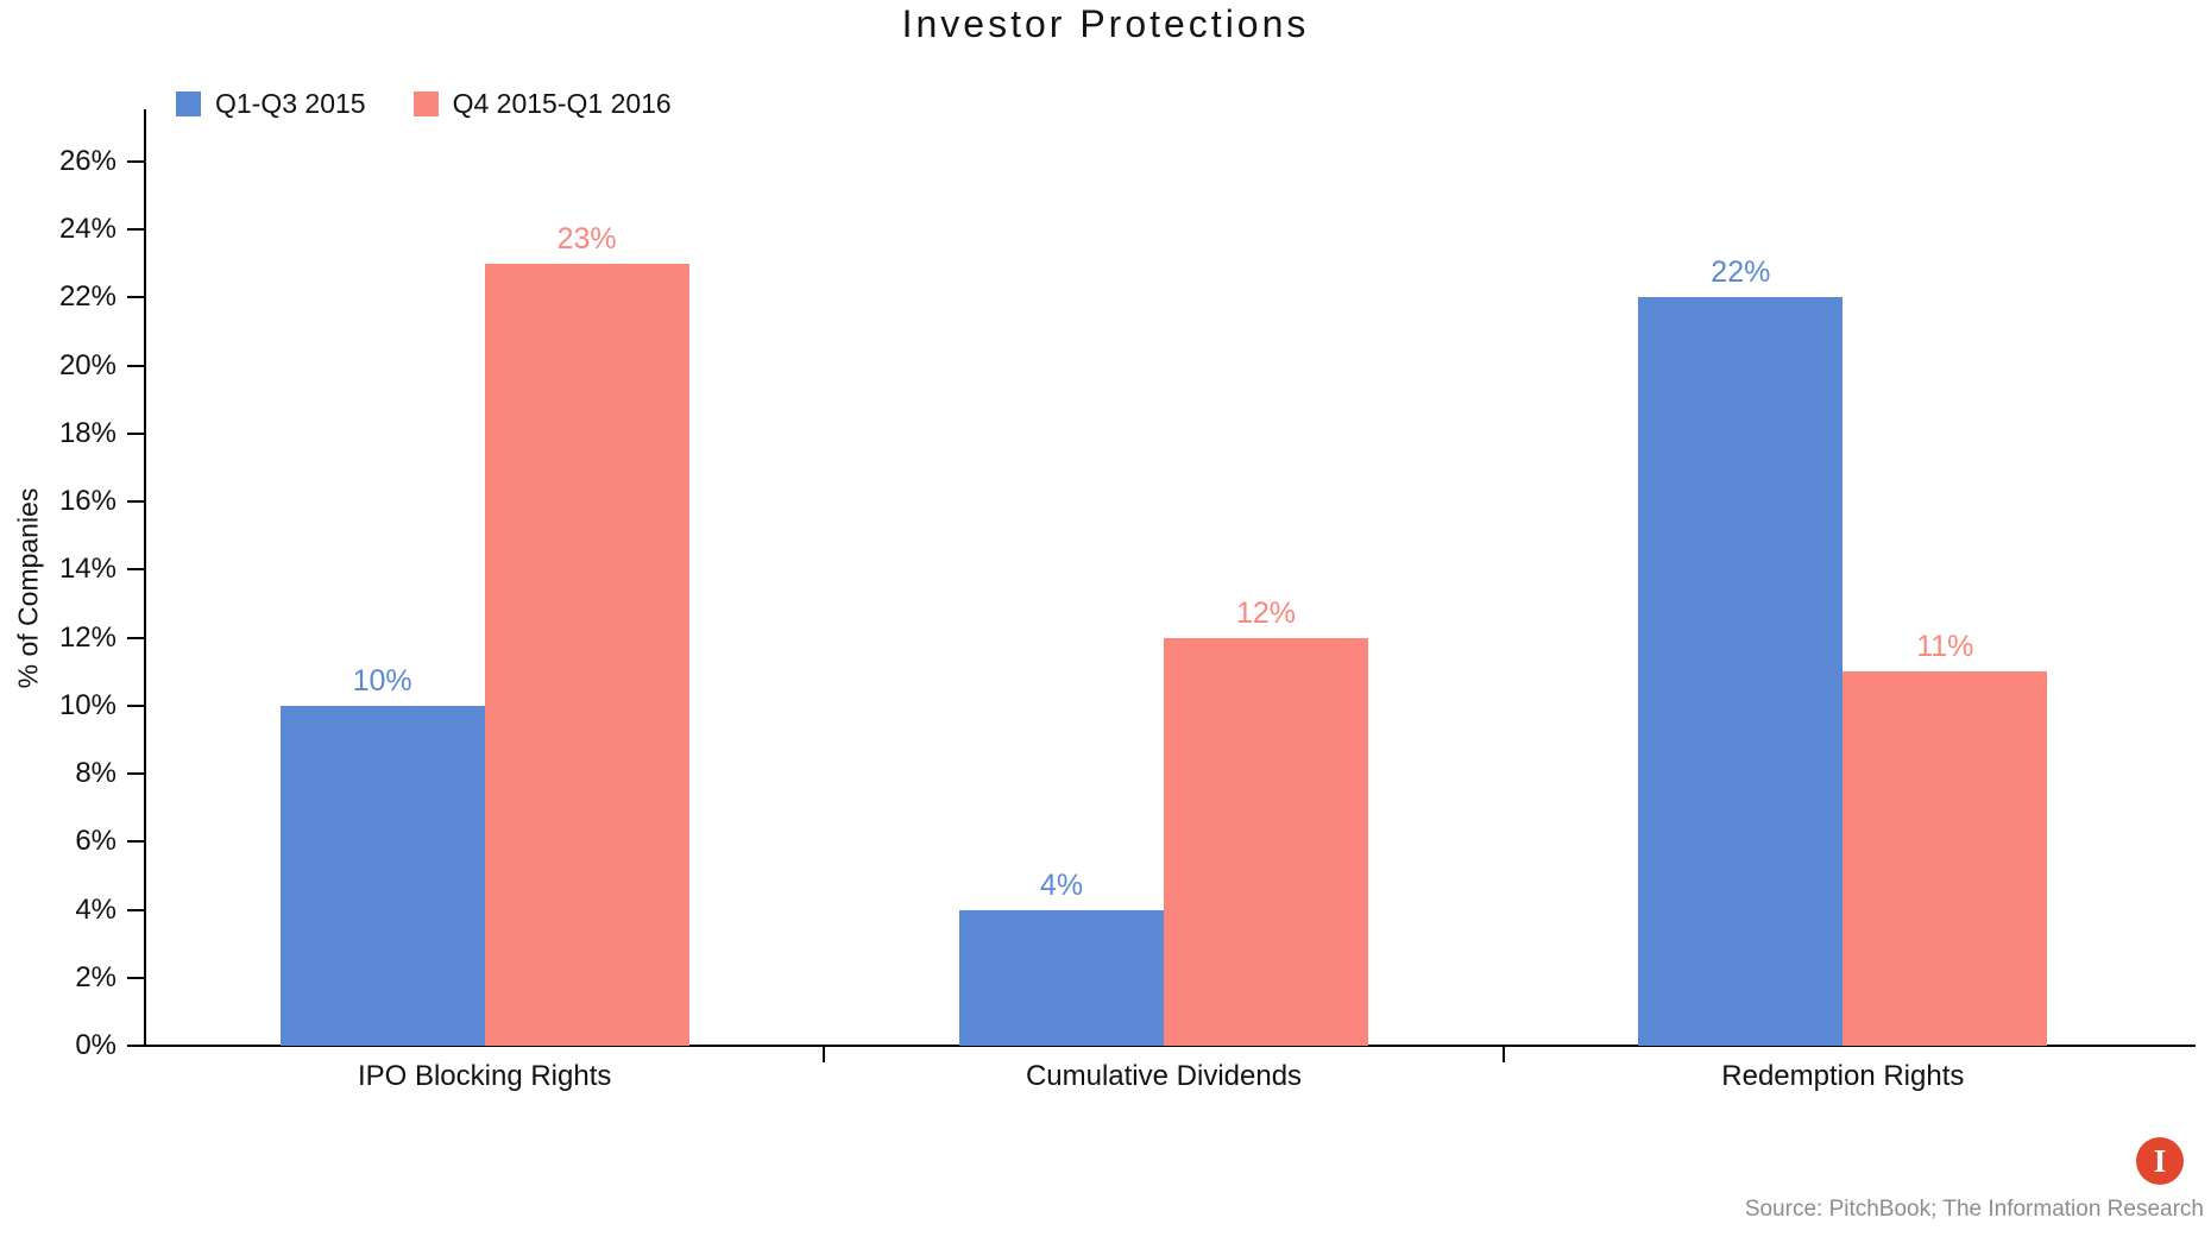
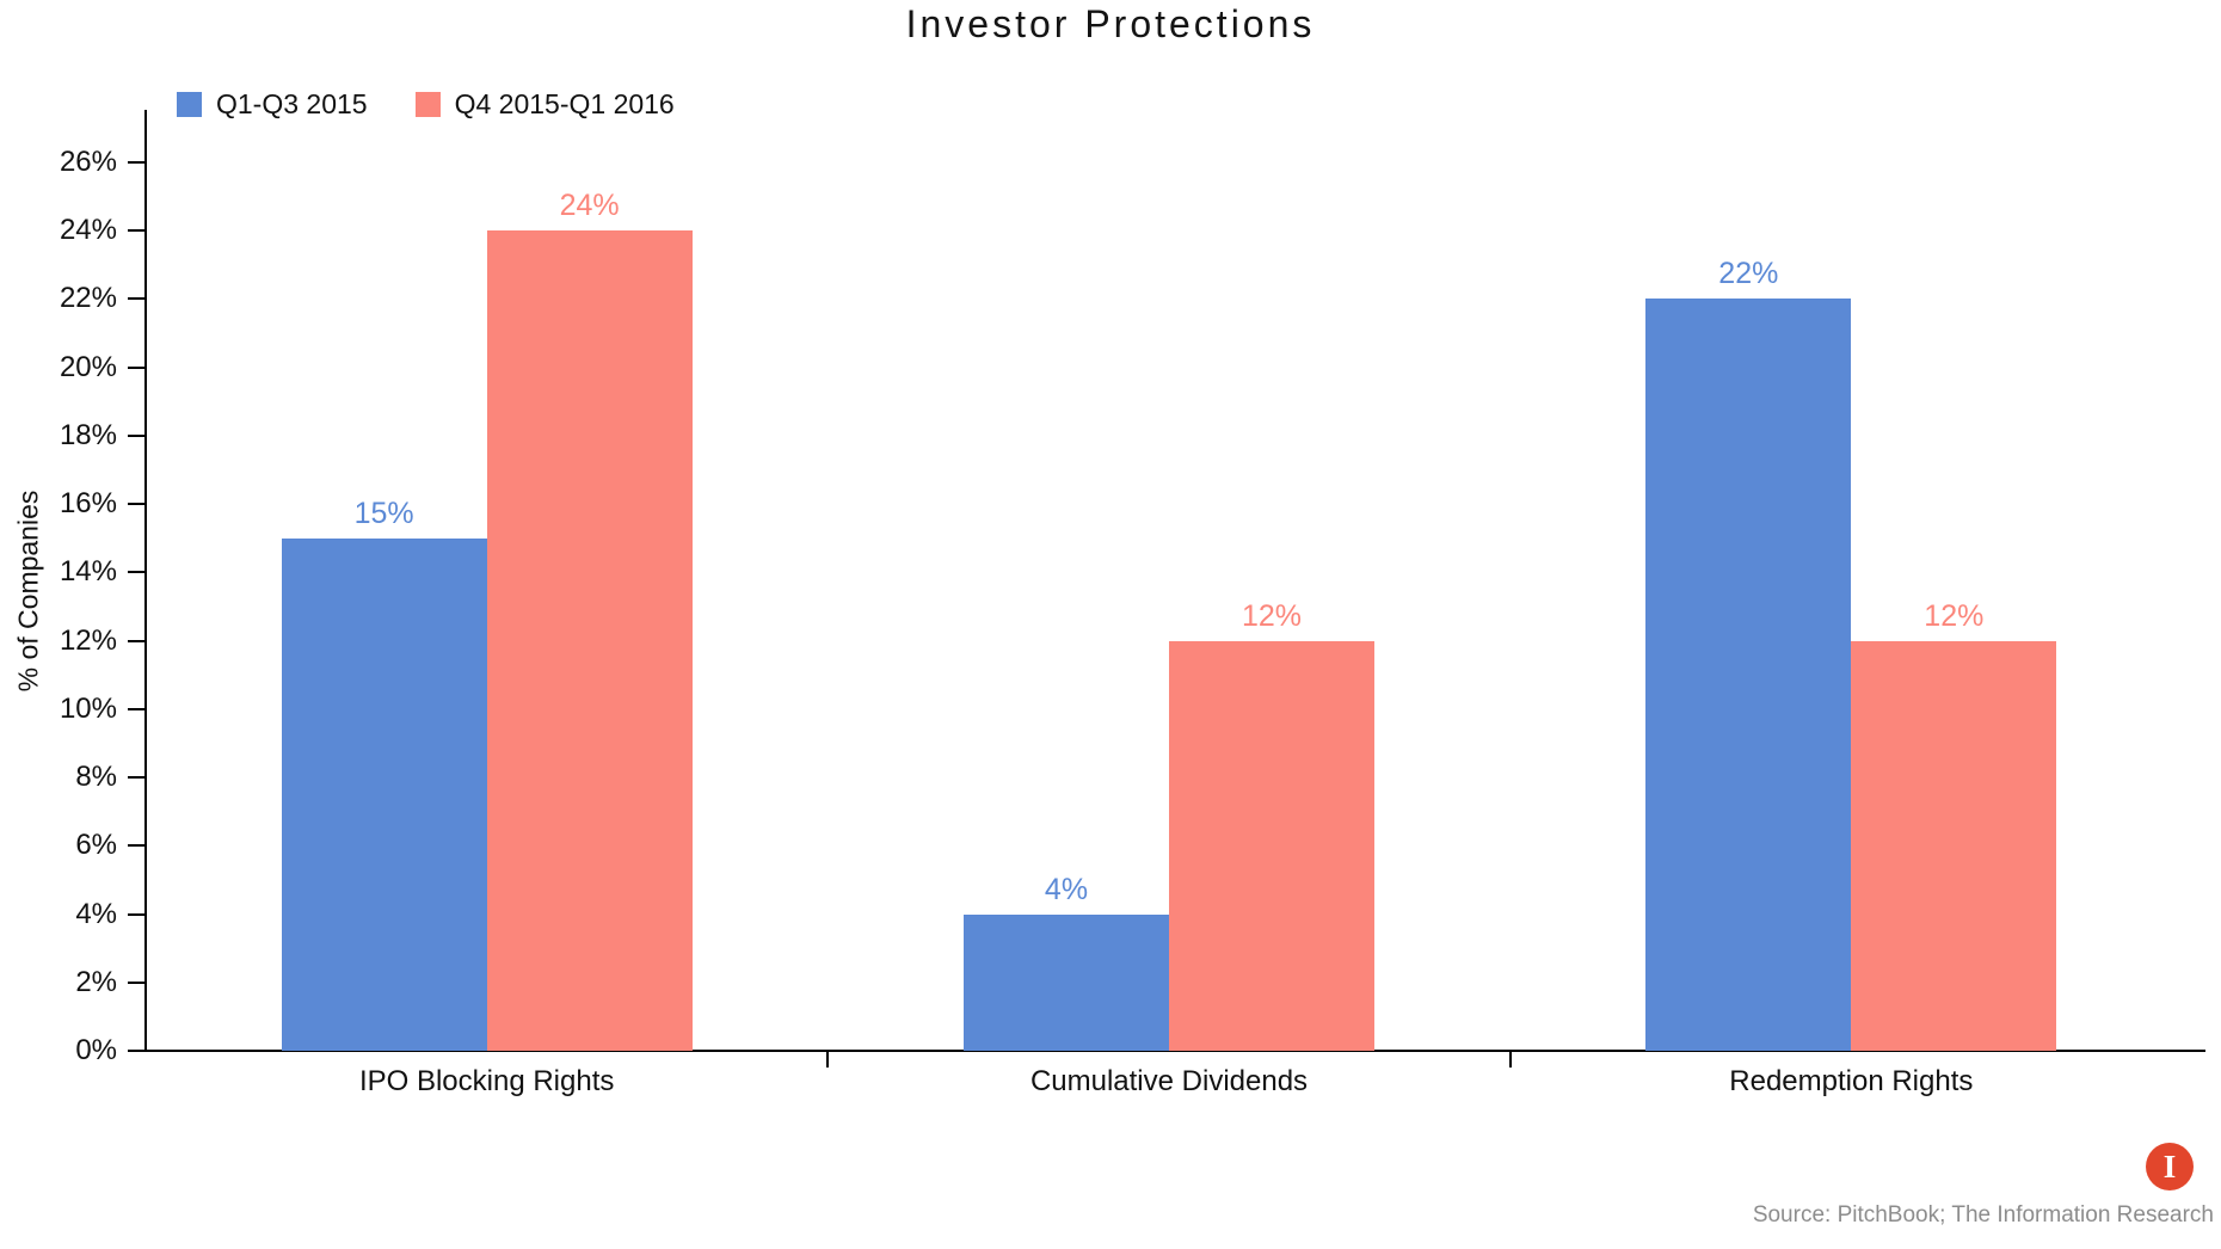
Q1-Q3 2015/IPO Blocking Rights: 10% -> 15%
Q4 2015-Q1 2016/IPO Blocking Rights: 23% -> 24%
Q4 2015-Q1 2016/Redemption Rights: 11% -> 12%
